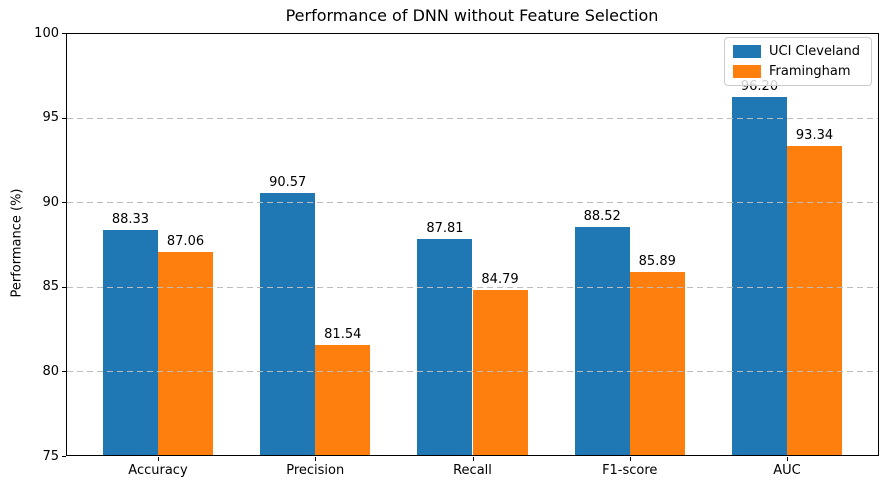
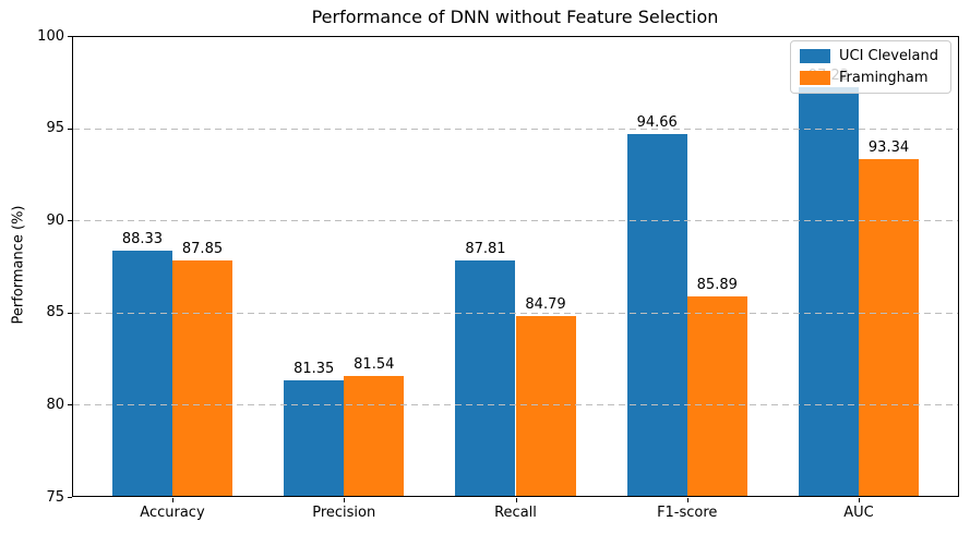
Framingham/Accuracy: 87.06 -> 87.85
UCI Cleveland/Precision: 90.57 -> 81.35
UCI Cleveland/F1-score: 88.52 -> 94.66
UCI Cleveland/AUC: 96.20 -> 97.22
